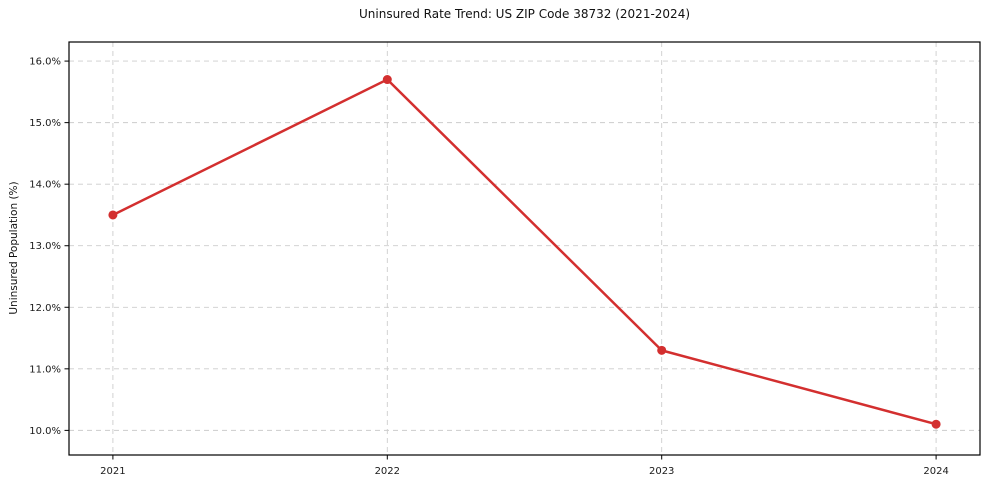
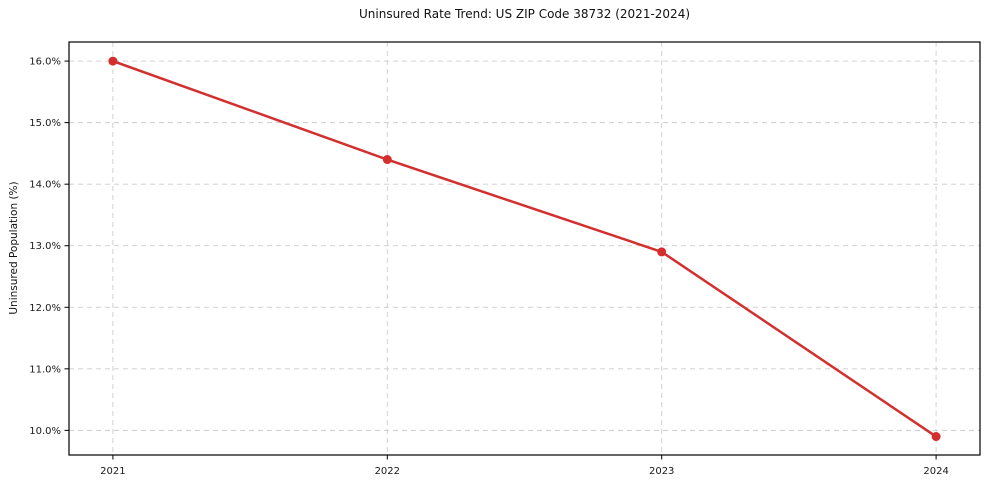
2021: 13.5% -> 16.0%
2022: 15.7% -> 14.4%
2023: 11.3% -> 12.9%
2024: 10.1% -> 9.9%
